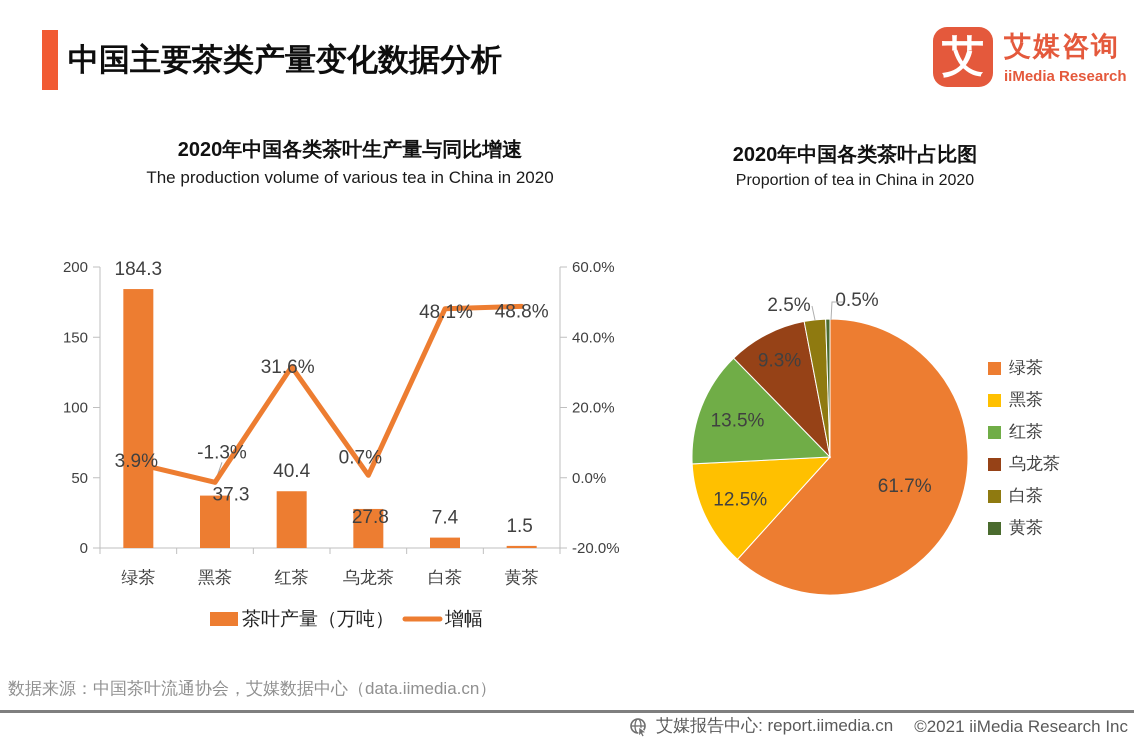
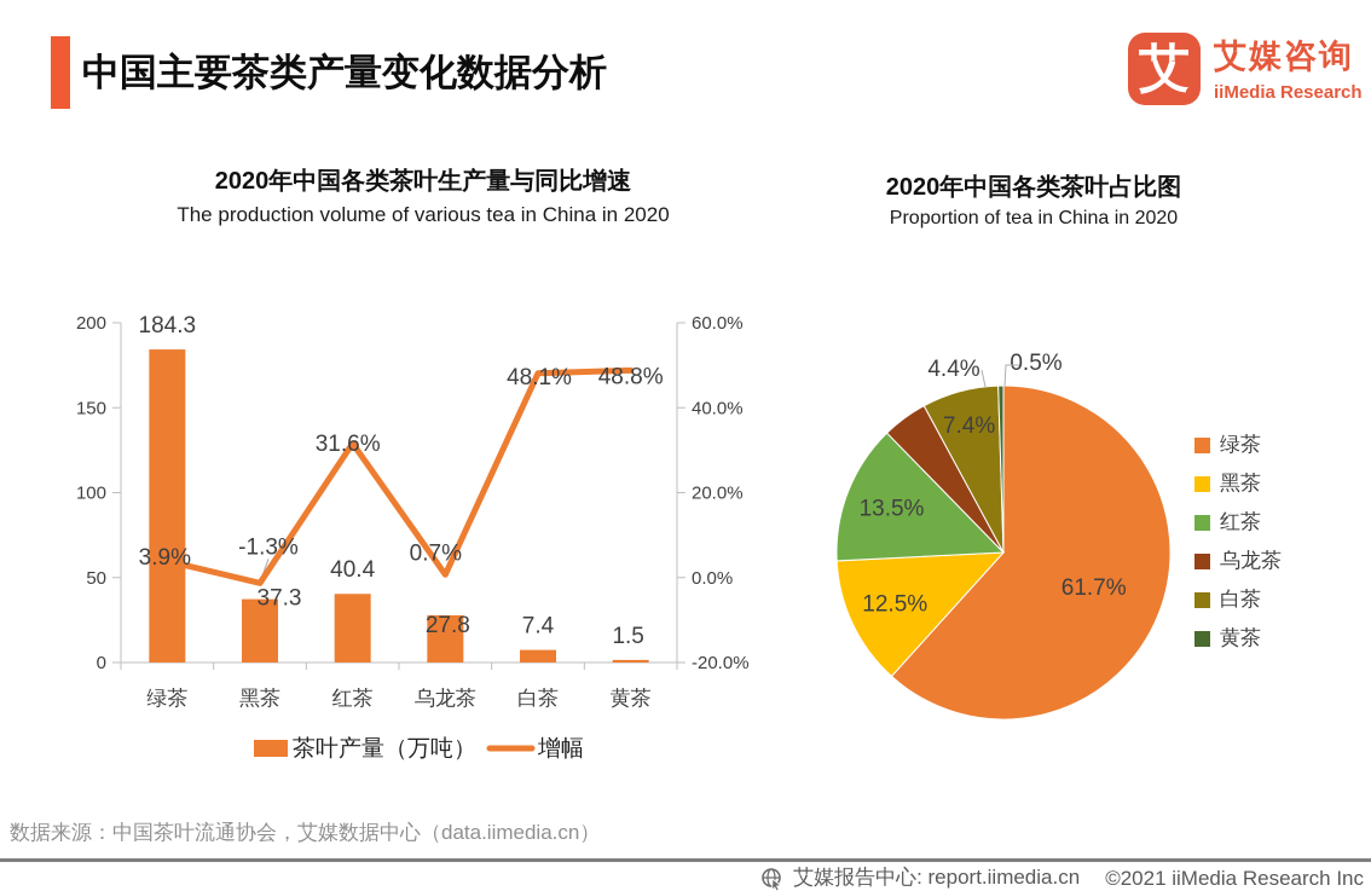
2020年中国各类茶叶占比图/乌龙茶: 9.3% -> 4.4%
2020年中国各类茶叶占比图/白茶: 2.5% -> 7.4%
